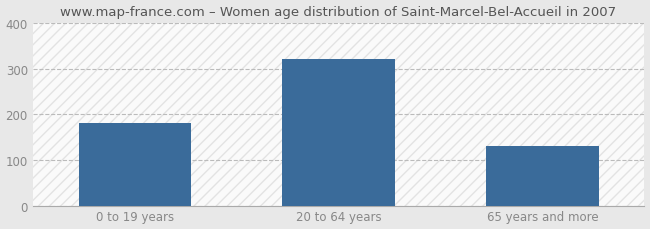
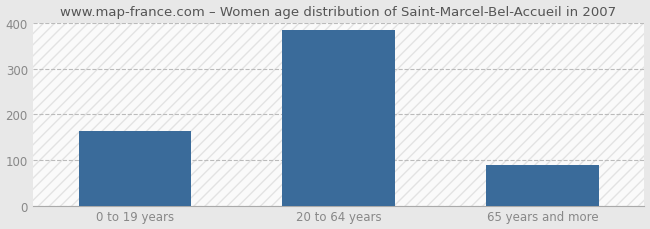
0 to 19 years: 180 -> 163
20 to 64 years: 320 -> 385
65 years and more: 130 -> 88
